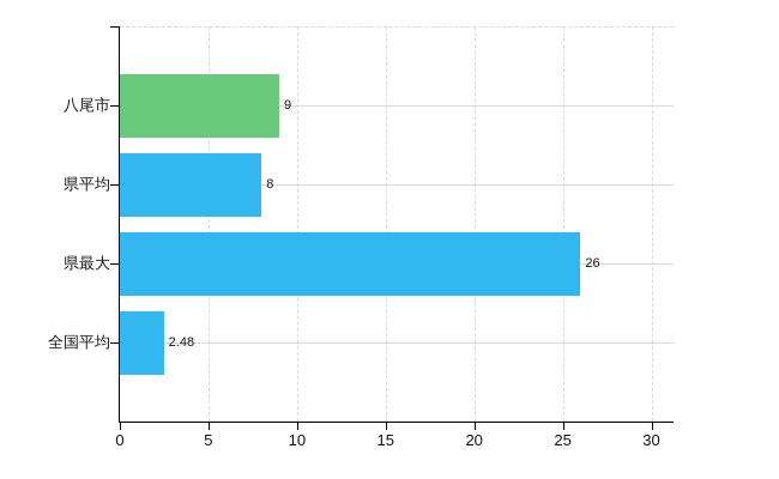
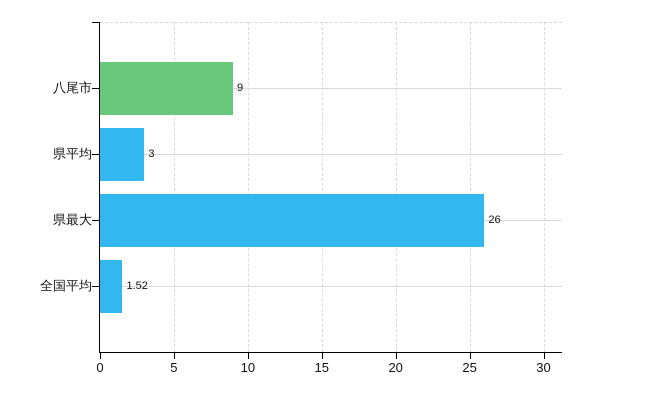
県平均: 8 -> 3
全国平均: 2.48 -> 1.52
